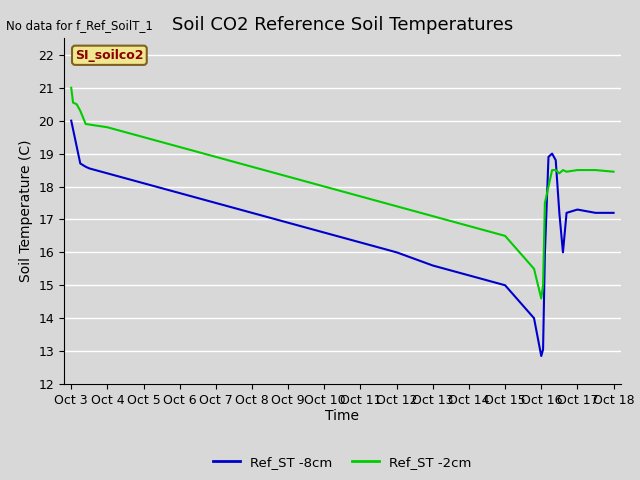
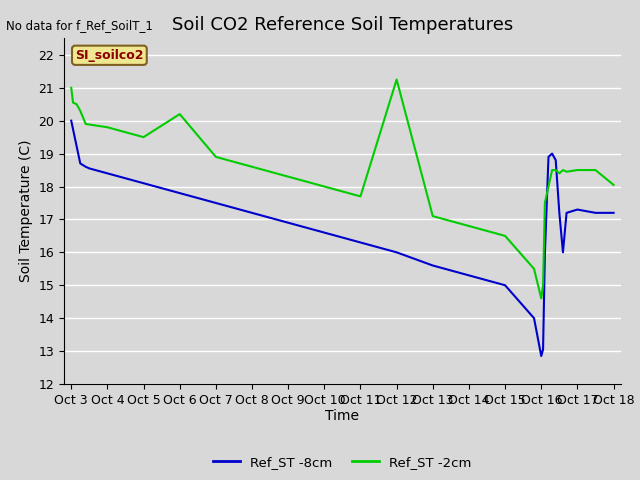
Ref_ST -2cm/Oct 6: 19.20 -> 20.20
Ref_ST -2cm/Oct 12: 17.40 -> 21.25
Ref_ST -2cm/Oct 18: 18.45 -> 18.05
